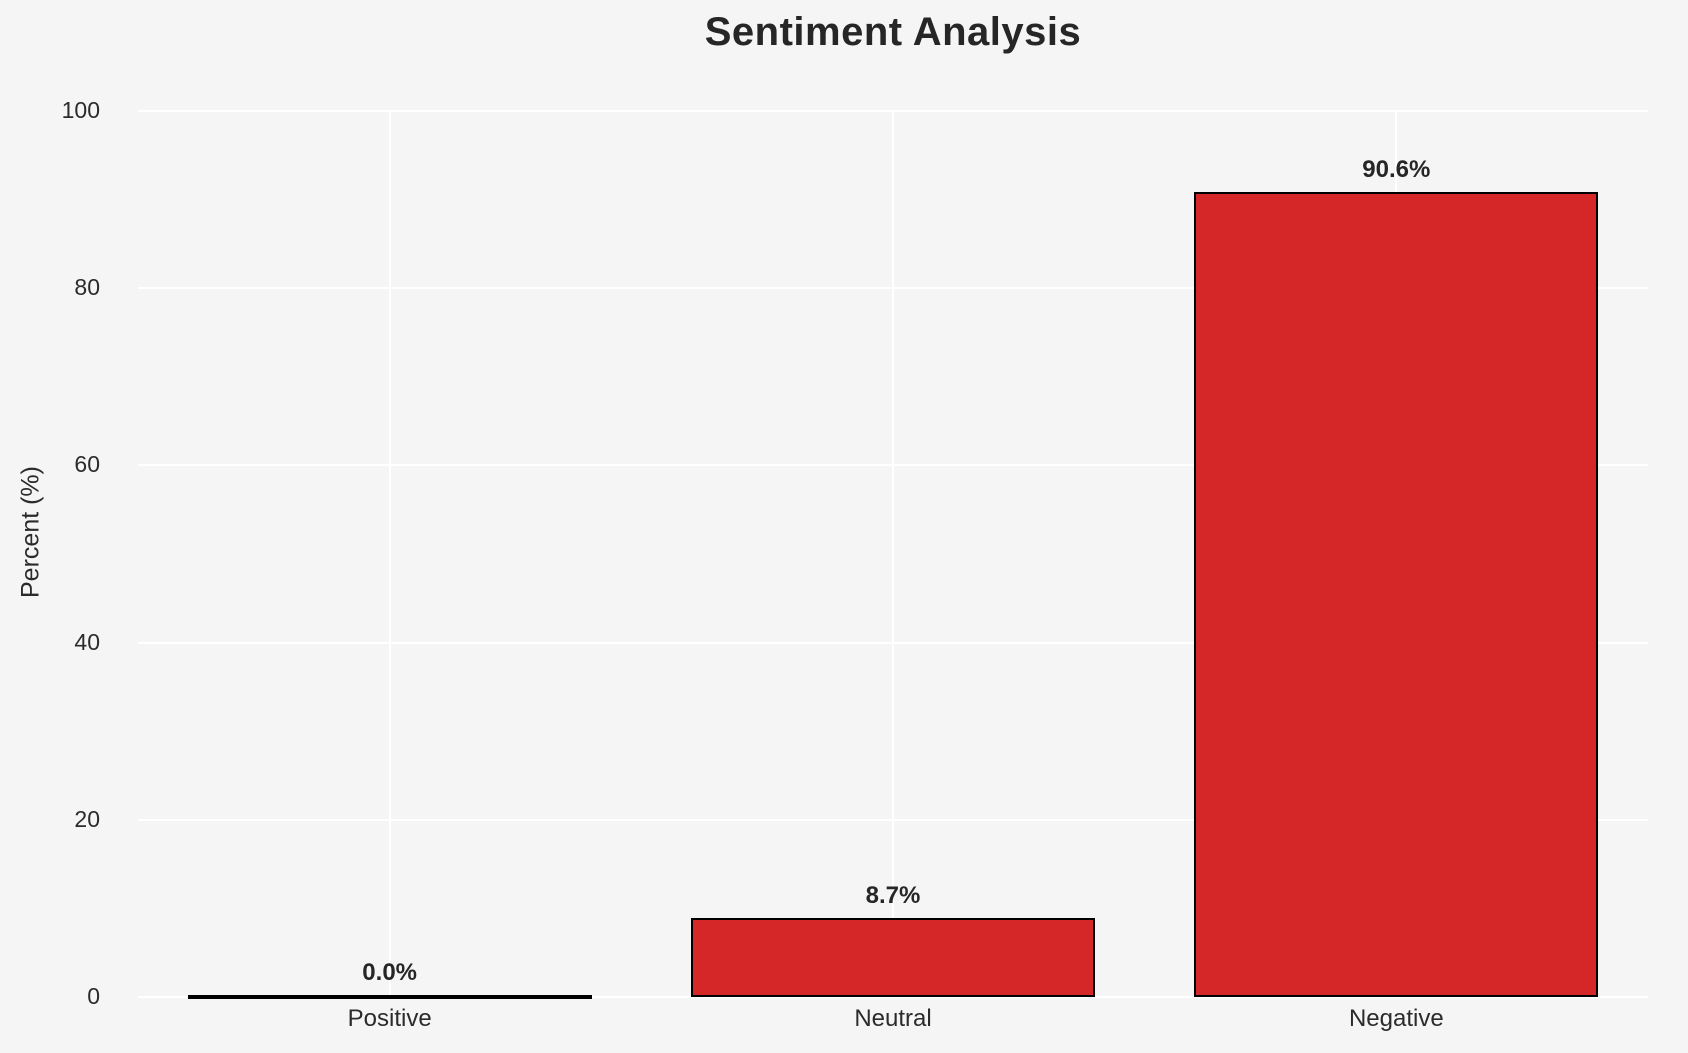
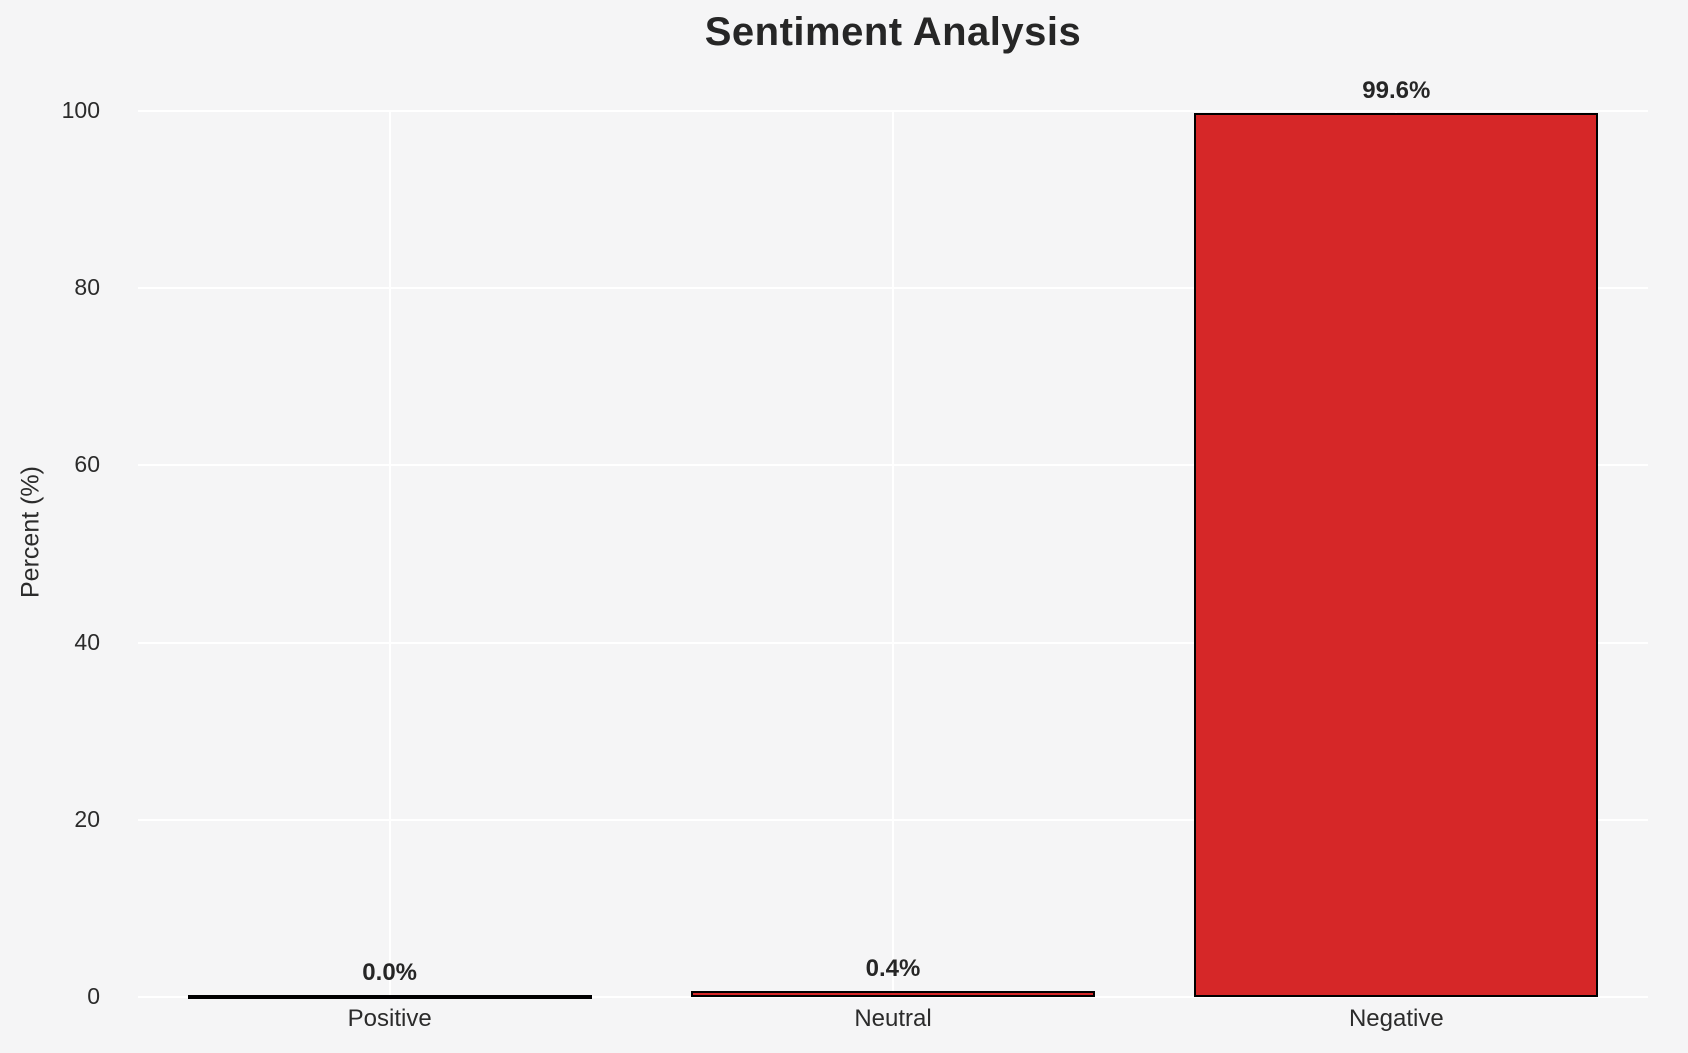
Neutral: 8.7% -> 0.4%
Negative: 90.6% -> 99.6%
